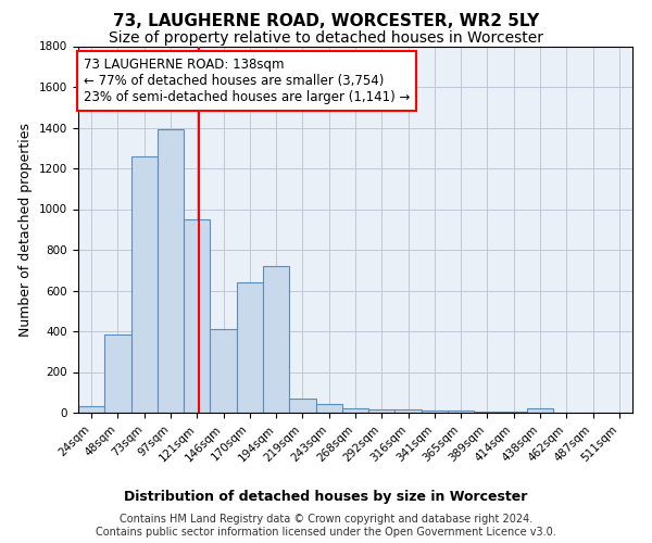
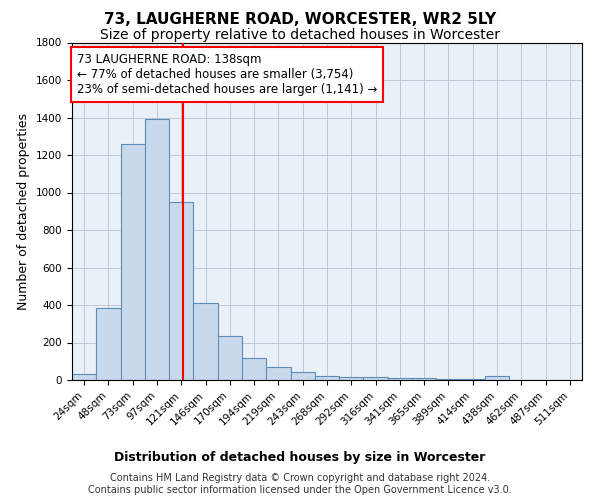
170sqm: 640 -> 240
194sqm: 720 -> 120
